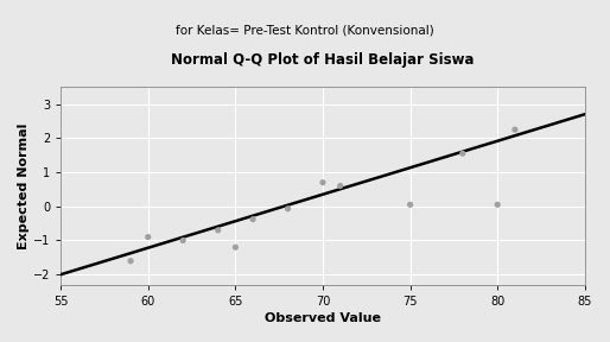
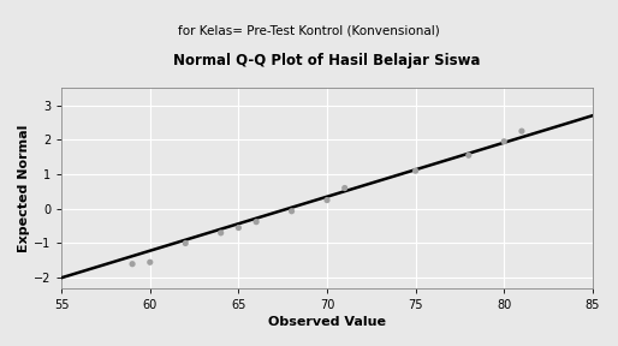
60: -0.90 -> -1.55
65: -1.20 -> -0.55
70: 0.70 -> 0.25
75: 0.05 -> 1.10
80: 0.05 -> 1.95
